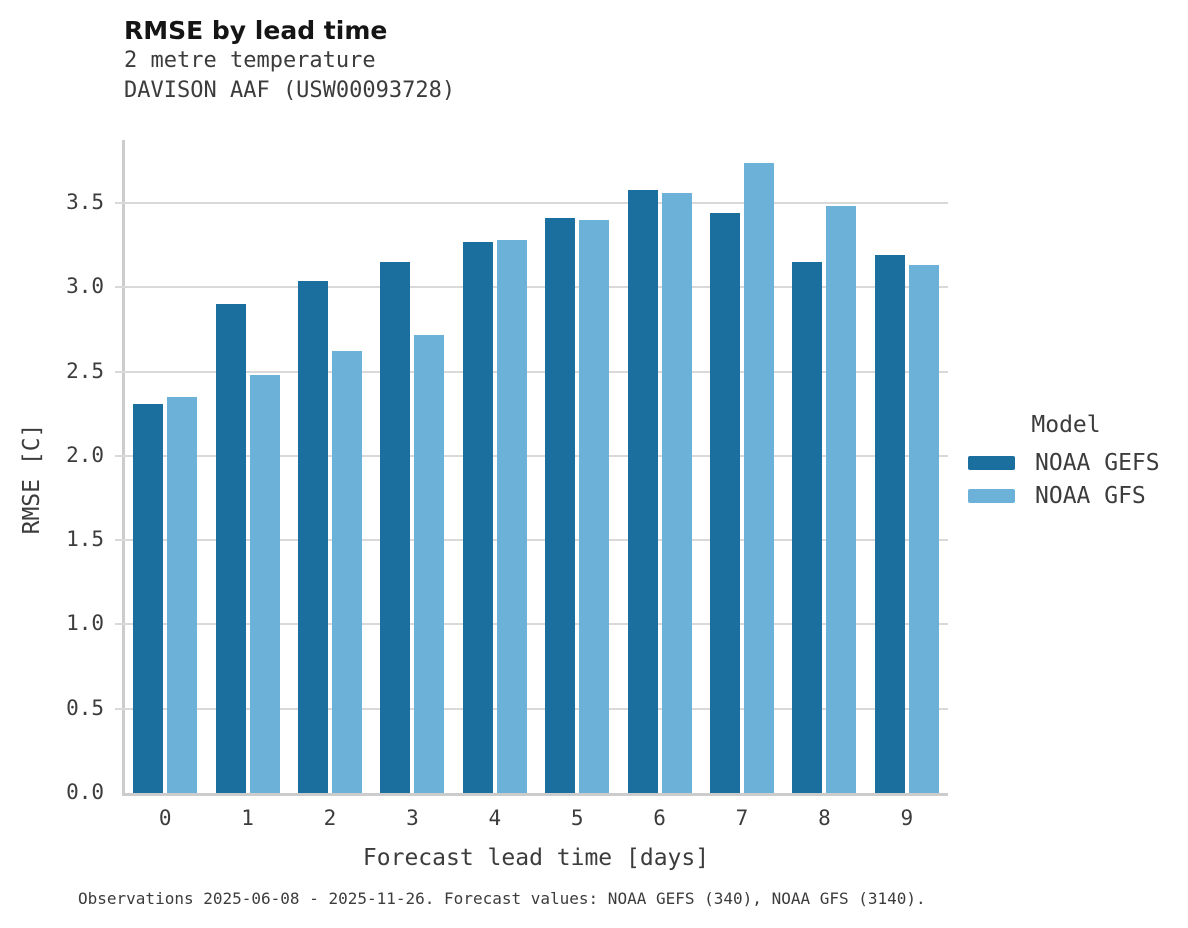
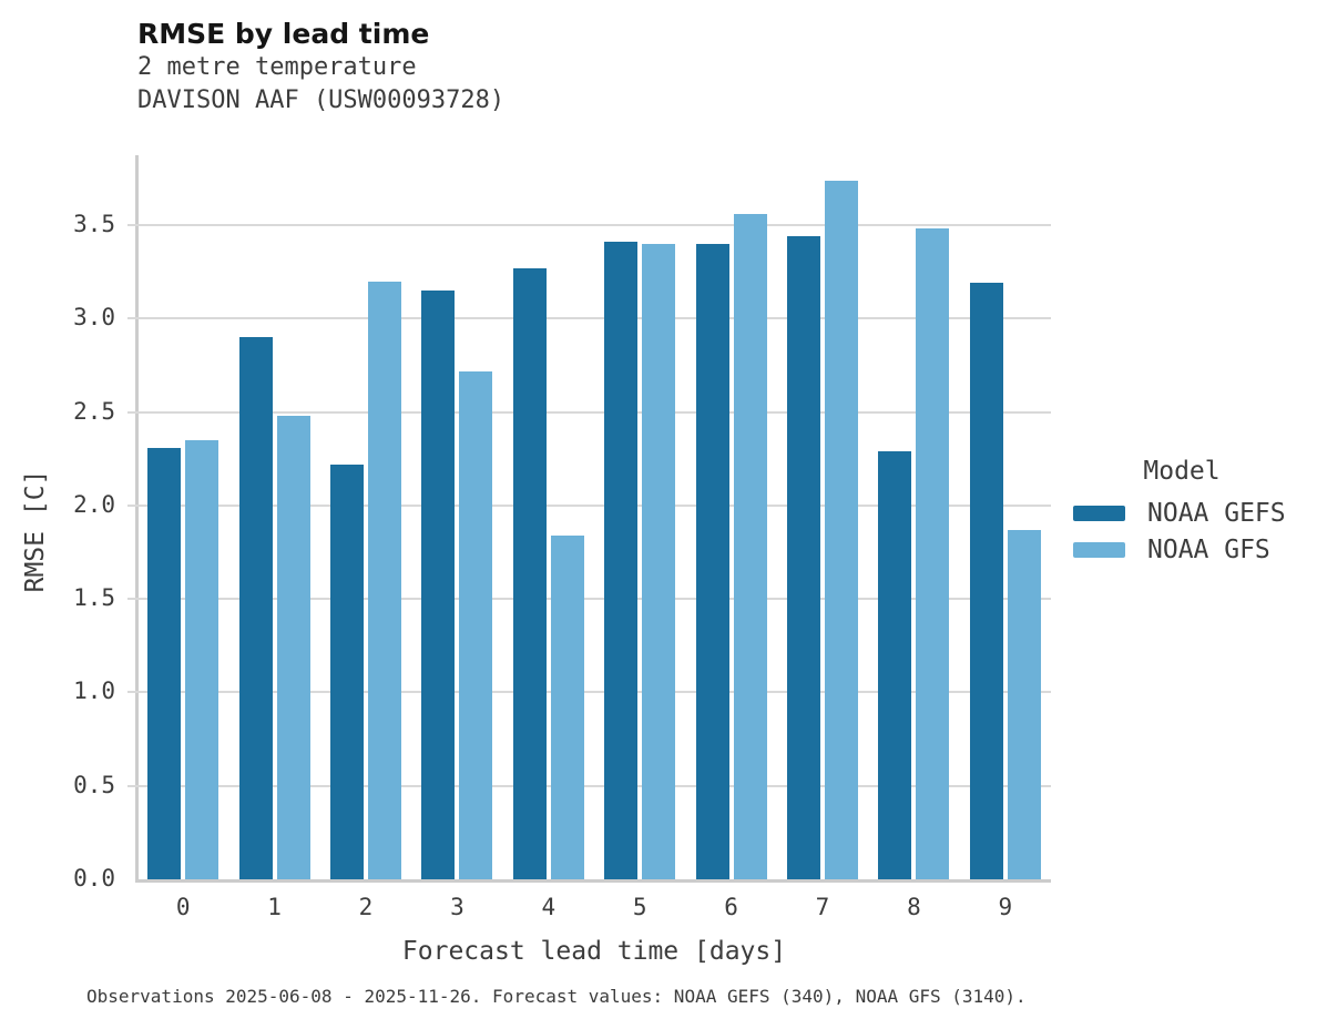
NOAA GEFS/2: 3.04 -> 2.22
NOAA GFS/2: 2.62 -> 3.20
NOAA GFS/4: 3.28 -> 1.84
NOAA GEFS/6: 3.58 -> 3.40
NOAA GEFS/8: 3.15 -> 2.29
NOAA GFS/9: 3.13 -> 1.87
